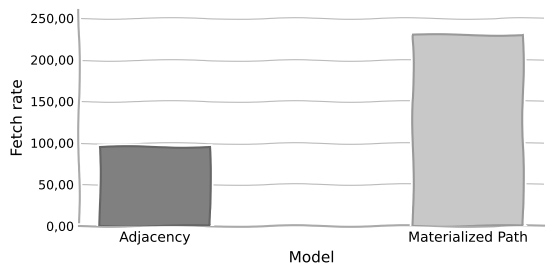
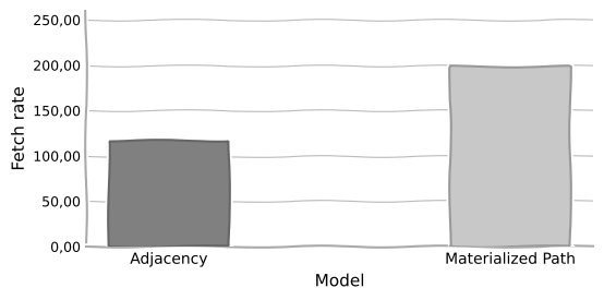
Adjacency: 95 -> 116
Materialized Path: 230 -> 198
